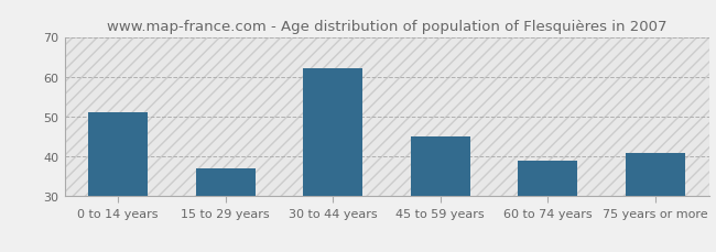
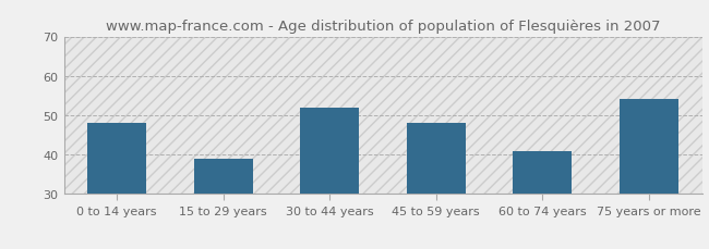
0 to 14 years: 51 -> 48
15 to 29 years: 37 -> 39
30 to 44 years: 62 -> 52
45 to 59 years: 45 -> 48
60 to 74 years: 39 -> 41
75 years or more: 41 -> 54
